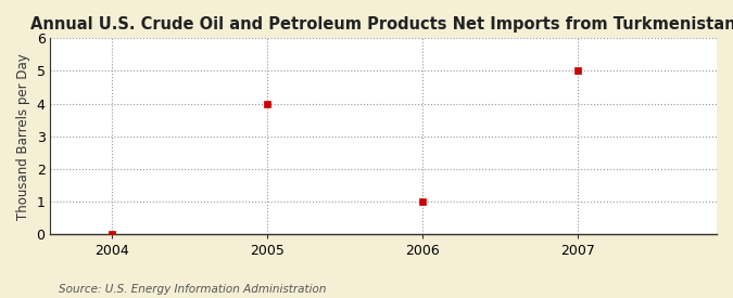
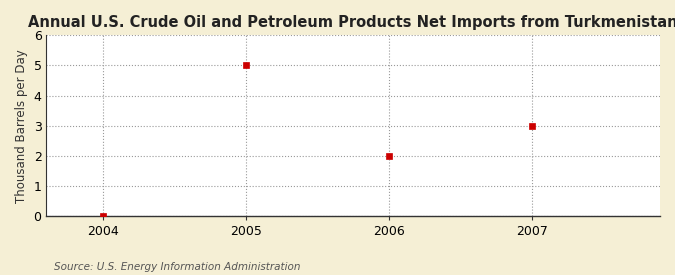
2005: 4 -> 5
2006: 1 -> 2
2007: 5 -> 3
